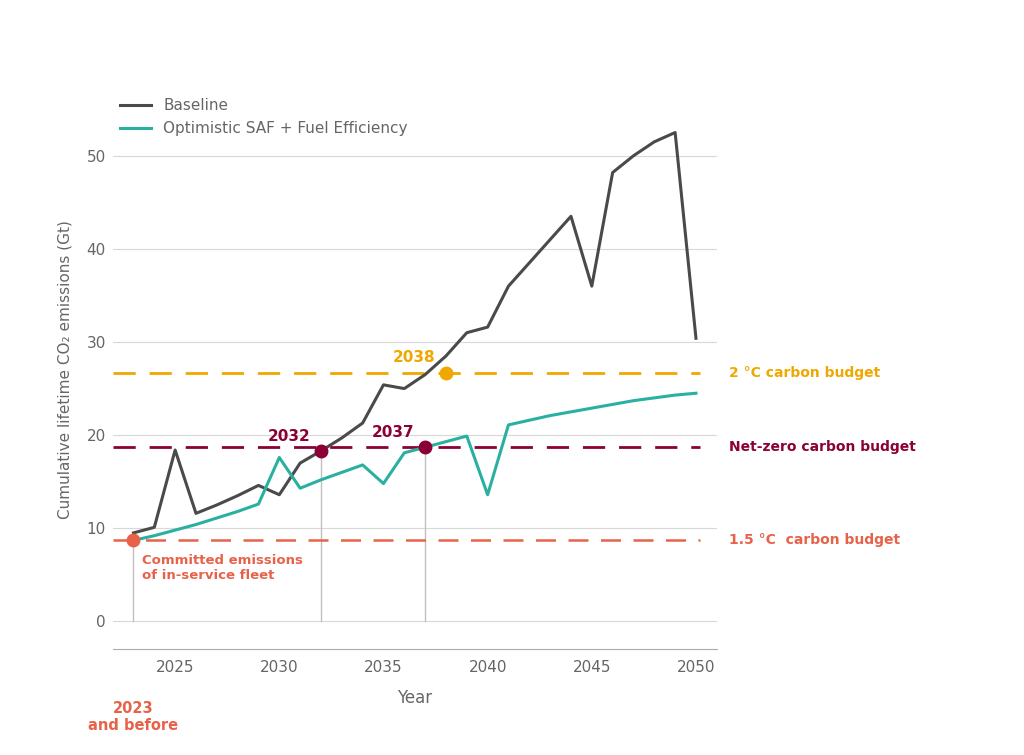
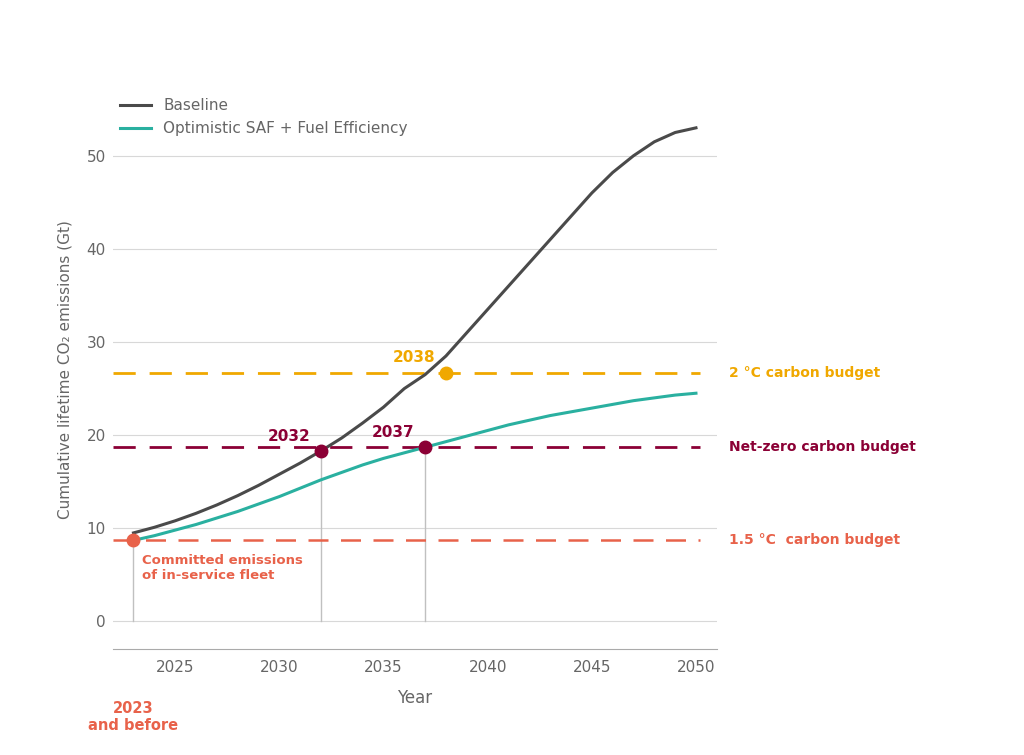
Baseline/2025: 18.4 -> 10.8
Baseline/2030: 13.6 -> 15.8
Optimistic SAF + Fuel Efficiency/2030: 17.6 -> 13.4
Baseline/2035: 25.4 -> 23.0
Optimistic SAF + Fuel Efficiency/2035: 14.8 -> 17.5
Baseline/2040: 31.6 -> 33.5
Optimistic SAF + Fuel Efficiency/2040: 13.6 -> 20.5
Baseline/2045: 36.0 -> 46.0
Baseline/2050: 30.4 -> 53.0
